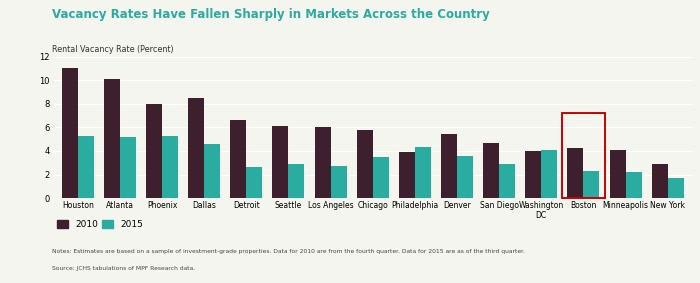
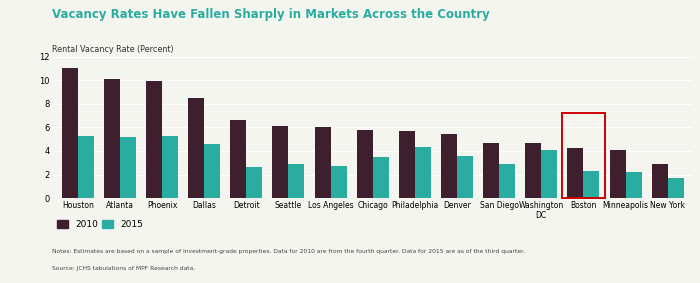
2010/Phoenix: 8.0 -> 9.9
2010/Philadelphia: 3.9 -> 5.7
2010/Washington DC: 4.0 -> 4.7
